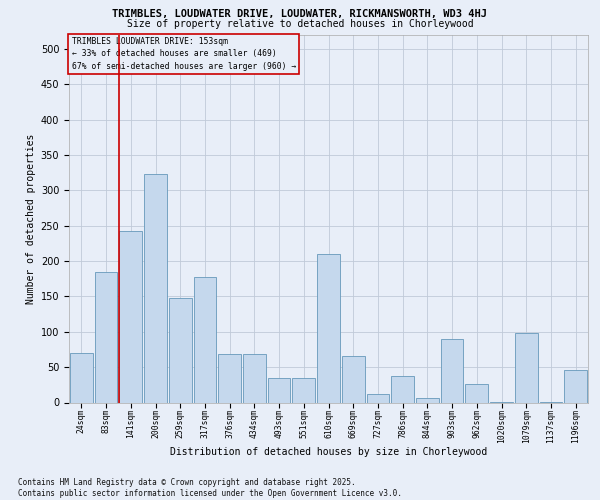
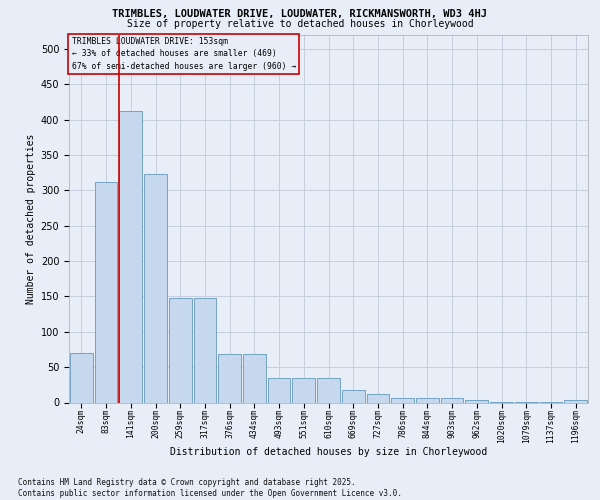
83sqm: 184 -> 312
141sqm: 242 -> 412
317sqm: 178 -> 148
610sqm: 210 -> 35
669sqm: 66 -> 17
786sqm: 38 -> 6
903sqm: 90 -> 6
962sqm: 26 -> 3
1079sqm: 98 -> 1
1196sqm: 46 -> 4
